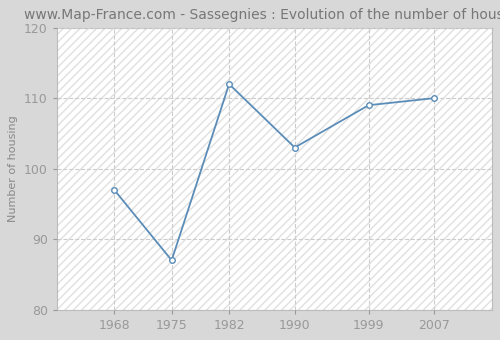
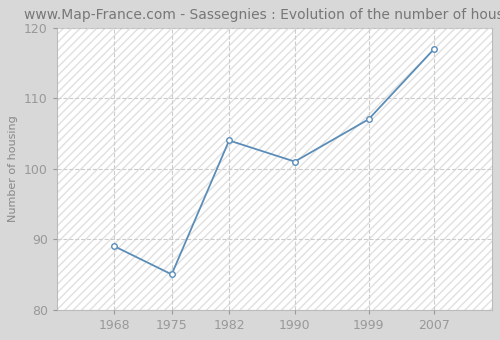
1968: 97 -> 89
1975: 87 -> 85
1982: 112 -> 104
1990: 103 -> 101
1999: 109 -> 107
2007: 110 -> 117
